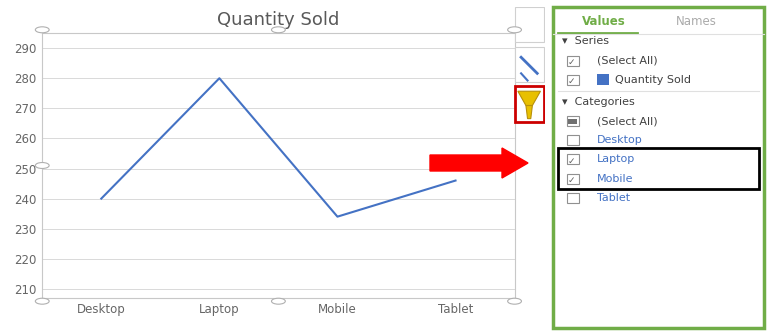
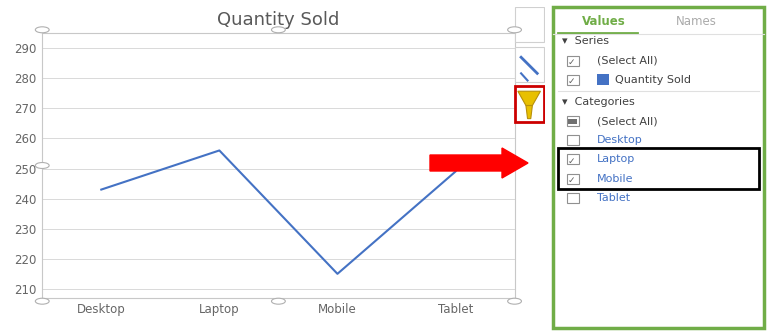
Desktop: 240 -> 243
Laptop: 280 -> 256
Mobile: 234 -> 215
Tablet: 246 -> 249
